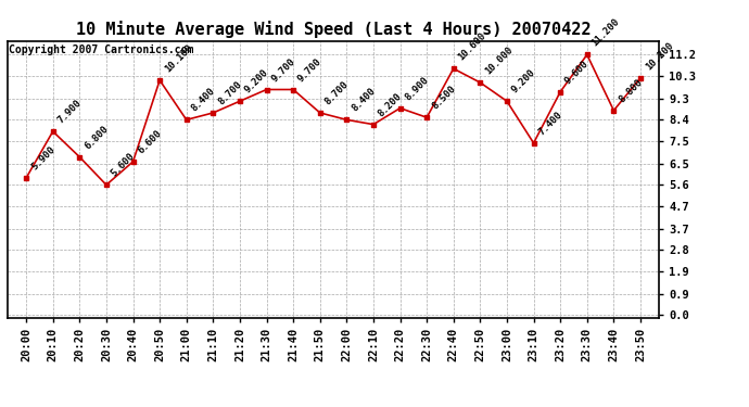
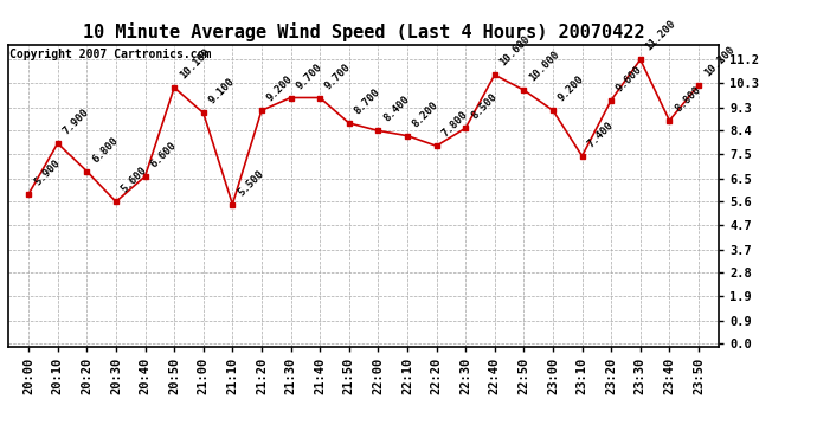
21:00: 8.400 -> 9.100
21:10: 8.700 -> 5.500
22:20: 8.900 -> 7.800
